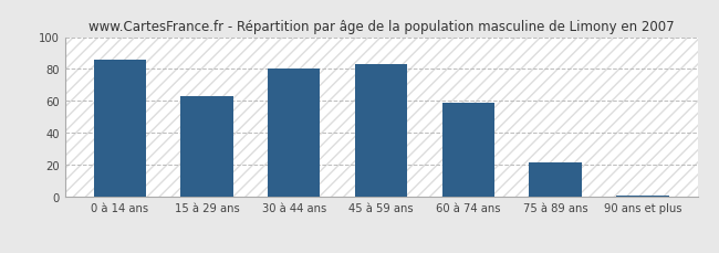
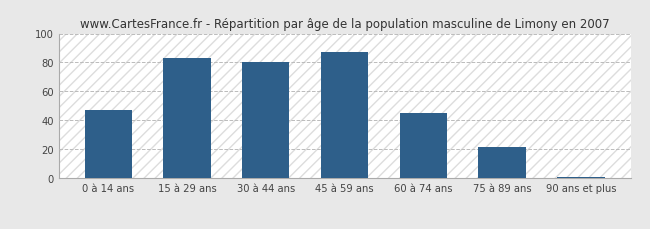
0 à 14 ans: 86 -> 47
15 à 29 ans: 63 -> 83
45 à 59 ans: 83 -> 87
60 à 74 ans: 59 -> 45
